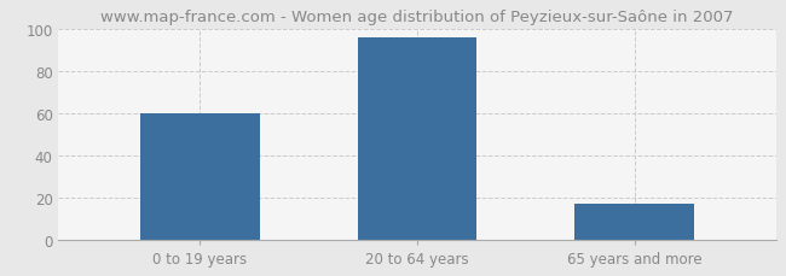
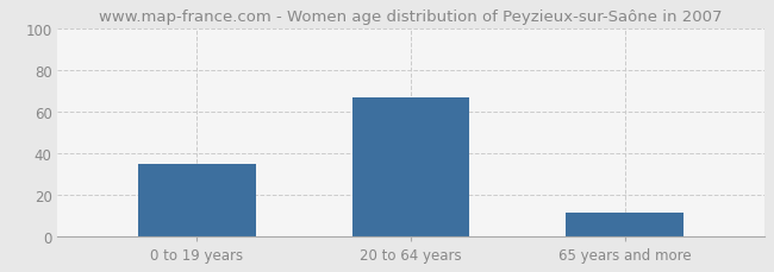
0 to 19 years: 60 -> 35
20 to 64 years: 96 -> 67
65 years and more: 17 -> 11
